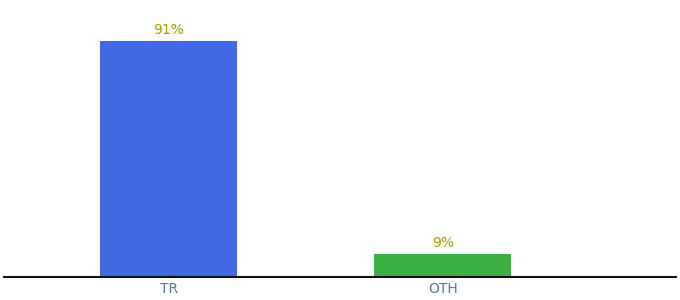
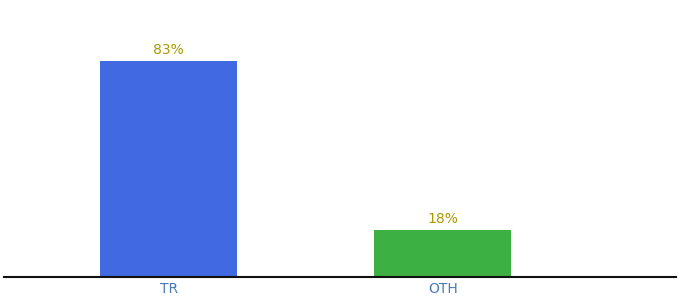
TR: 91% -> 83%
OTH: 9% -> 18%
